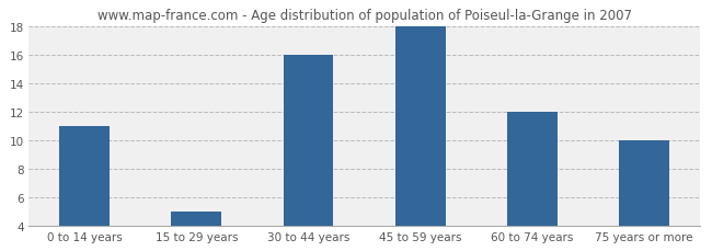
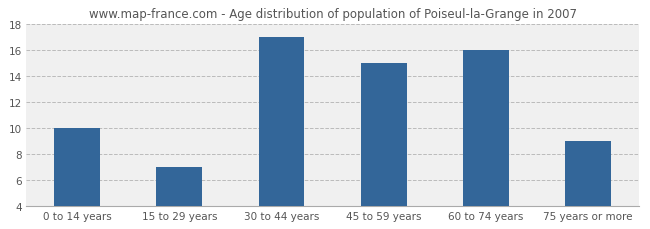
0 to 14 years: 11 -> 10
15 to 29 years: 5 -> 7
30 to 44 years: 16 -> 17
45 to 59 years: 18 -> 15
60 to 74 years: 12 -> 16
75 years or more: 10 -> 9
